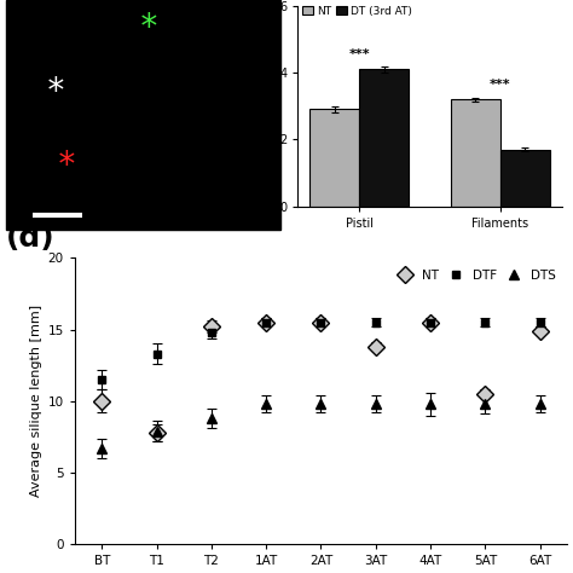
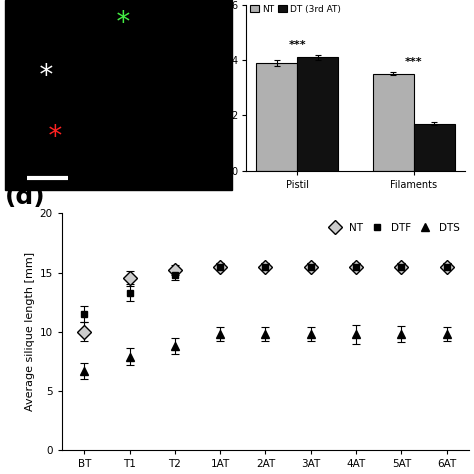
NT/Pistil: 2.9 -> 3.9
NT/Filaments: 3.2 -> 3.5
NT/T1: 7.8 -> 14.5
NT/3AT: 13.8 -> 15.5
NT/5AT: 10.5 -> 15.5
NT/6AT: 14.9 -> 15.5
